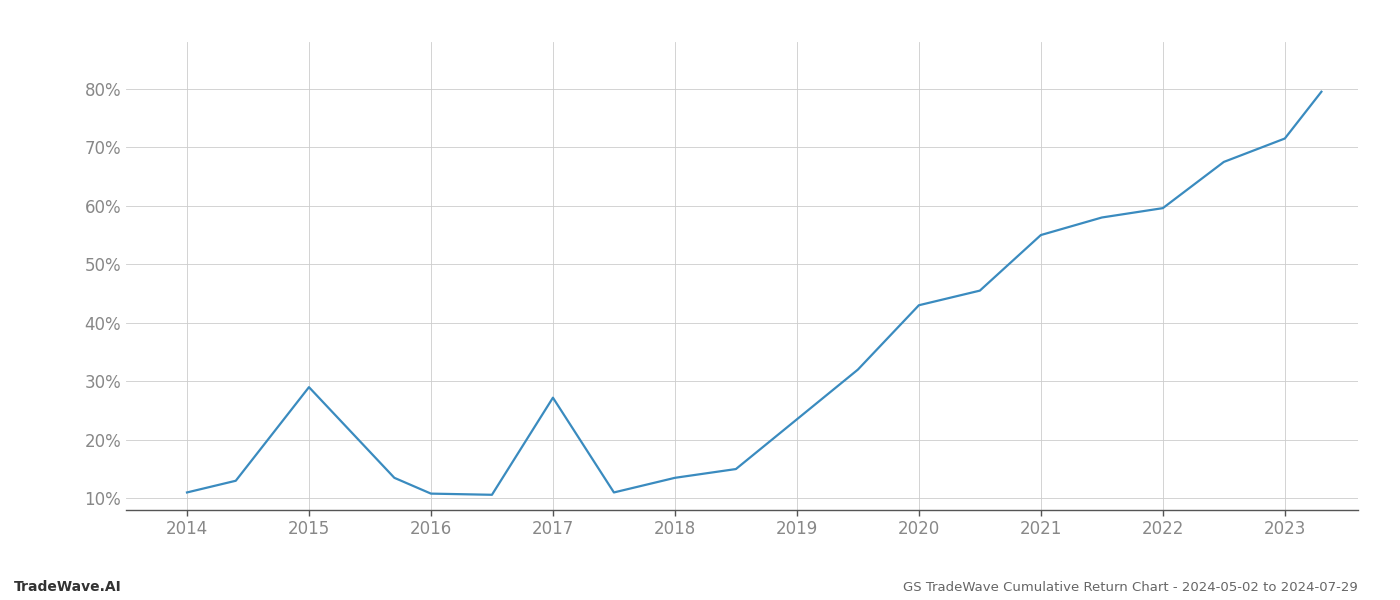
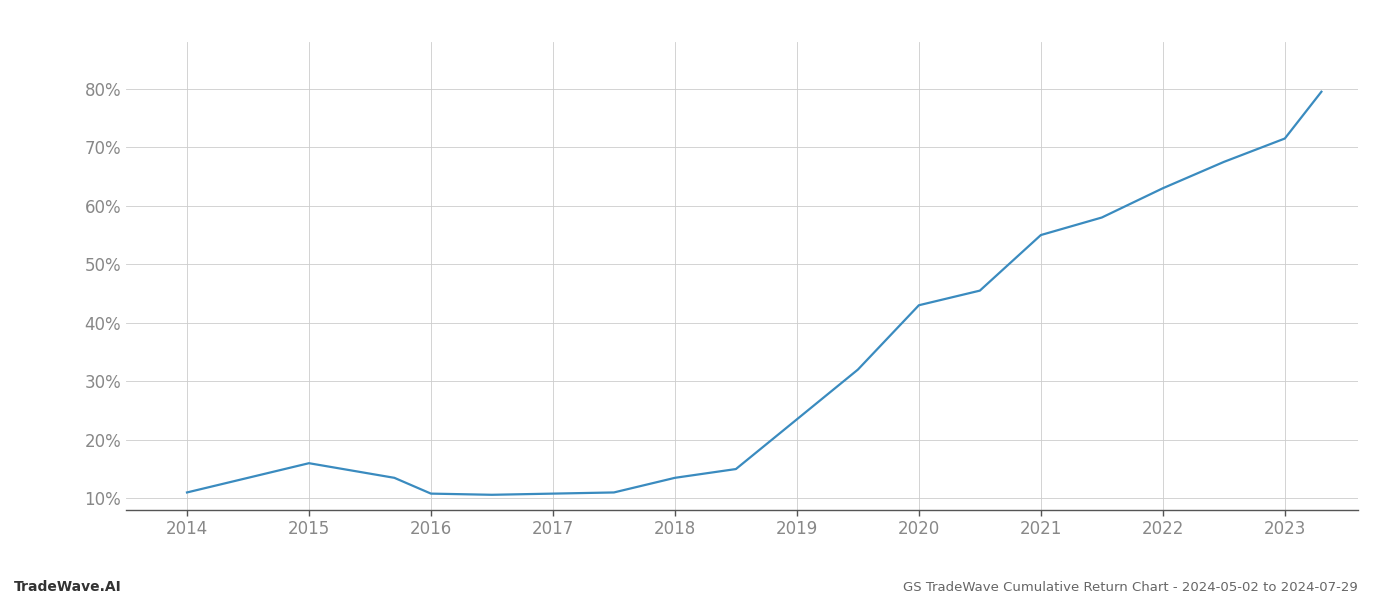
2015: 29.0% -> 16.0%
2017: 27.2% -> 10.8%
2022: 59.6% -> 63.0%
